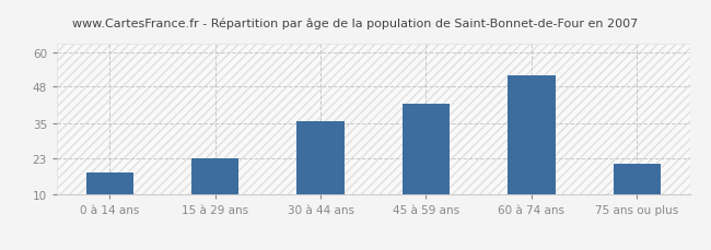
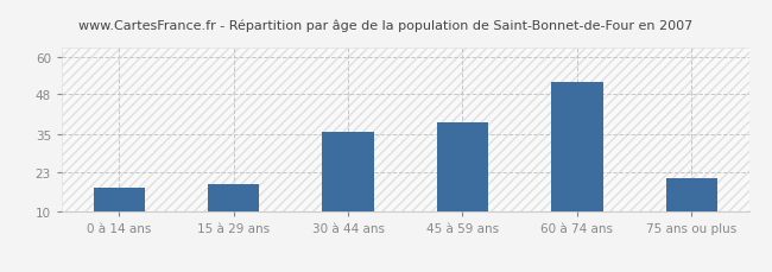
15 à 29 ans: 23 -> 19
45 à 59 ans: 42 -> 39
